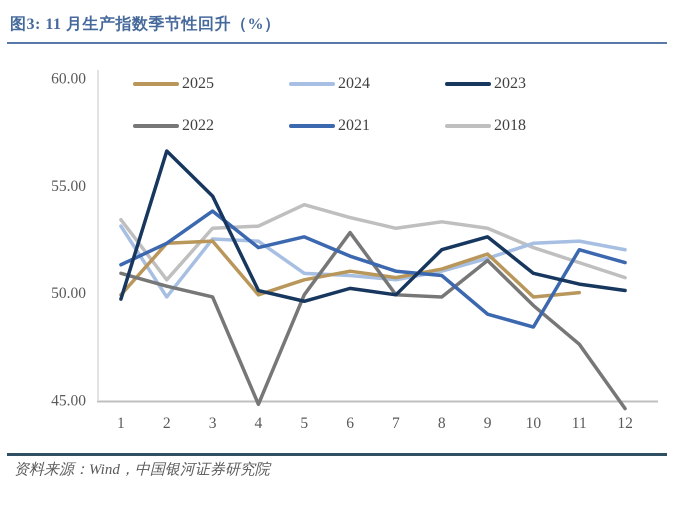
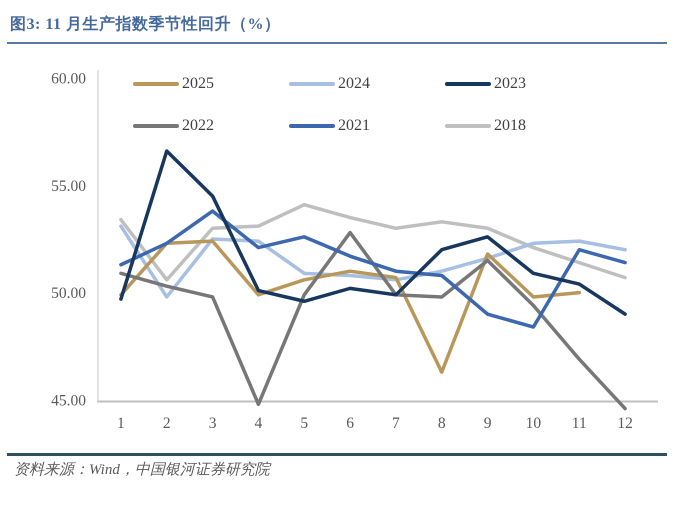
2025/8: 51.1 -> 46.3
2022/11: 47.6 -> 46.9
2023/12: 50.1 -> 49.0
